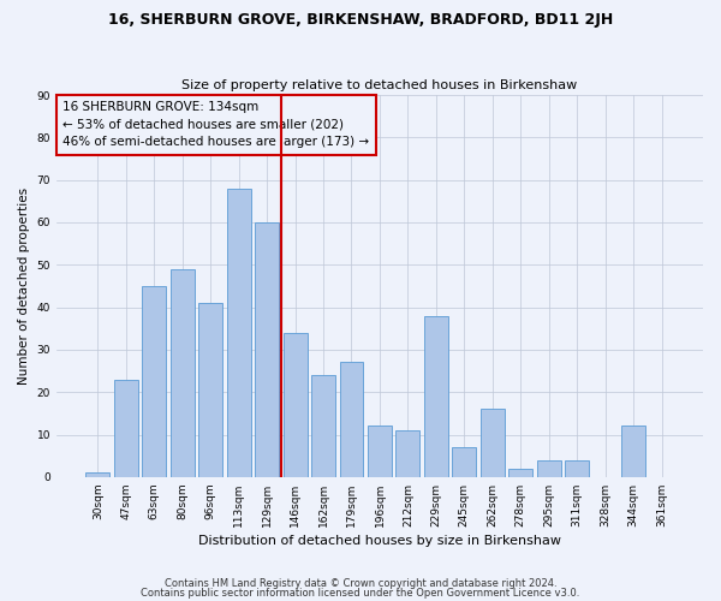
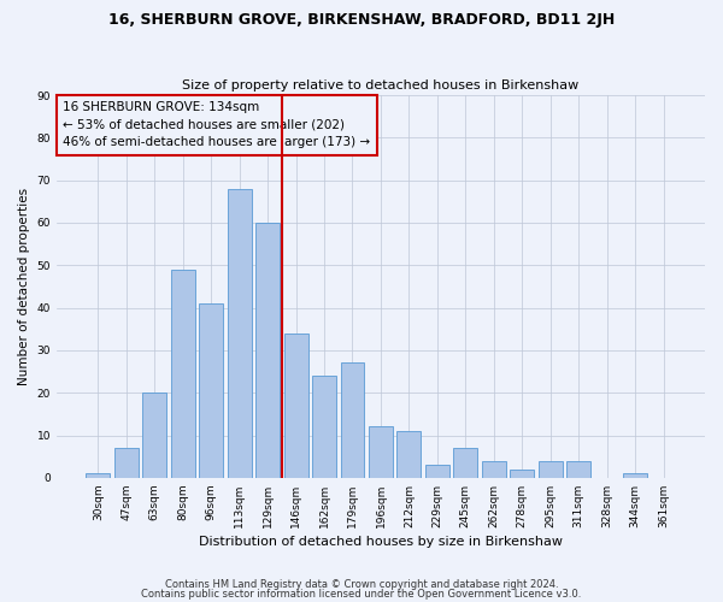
47sqm: 23 -> 7
63sqm: 45 -> 20
229sqm: 38 -> 3
262sqm: 16 -> 4
344sqm: 12 -> 1
